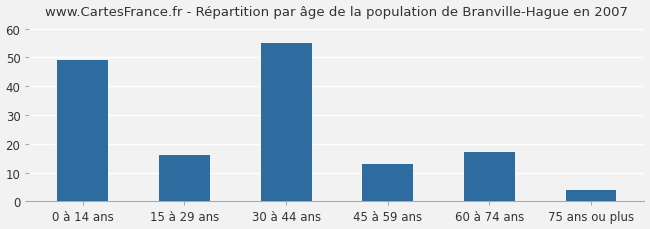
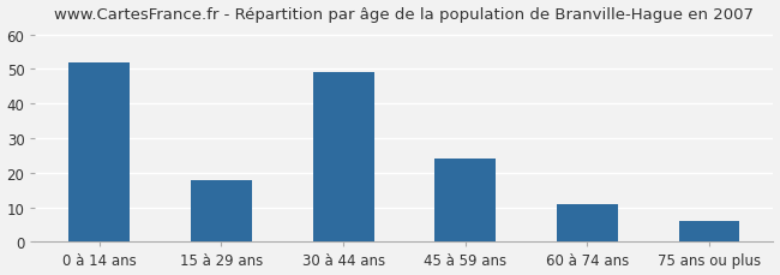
0 à 14 ans: 49 -> 52
15 à 29 ans: 16 -> 18
30 à 44 ans: 55 -> 49
45 à 59 ans: 13 -> 24
60 à 74 ans: 17 -> 11
75 ans ou plus: 4 -> 6
